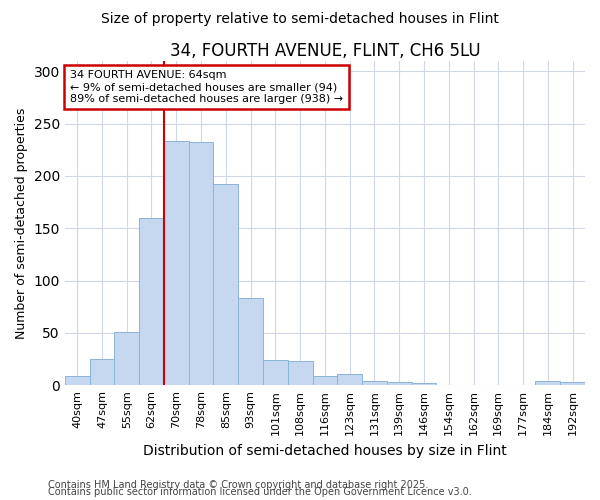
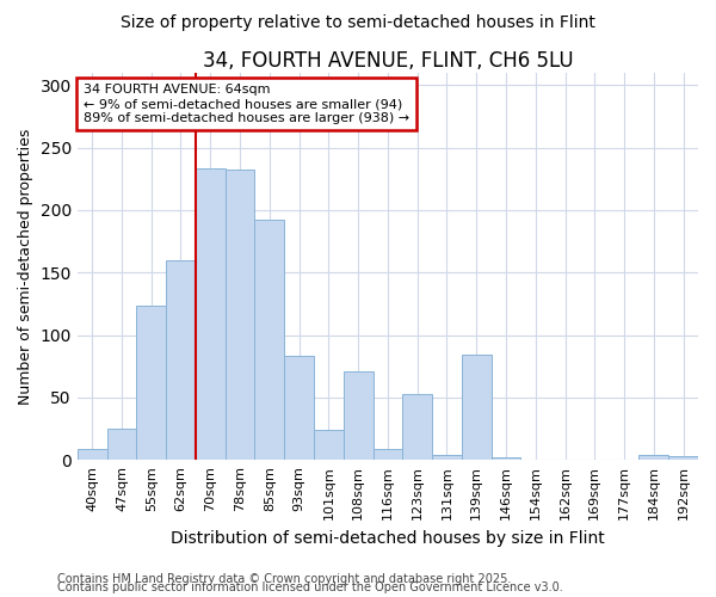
55sqm: 51 -> 123
108sqm: 23 -> 71
123sqm: 11 -> 53
139sqm: 3 -> 84
